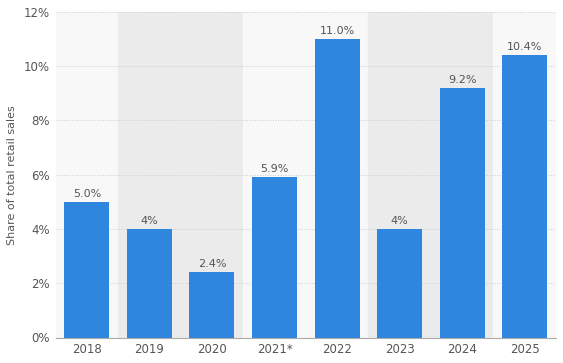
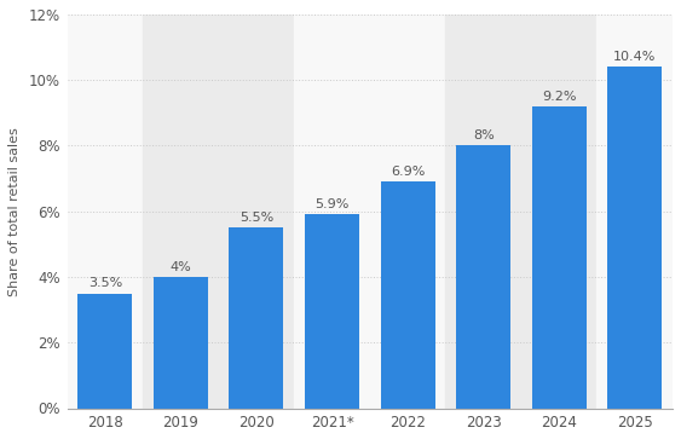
2018: 5.0% -> 3.5%
2020: 2.4% -> 5.5%
2022: 11.0% -> 6.9%
2023: 4% -> 8%
